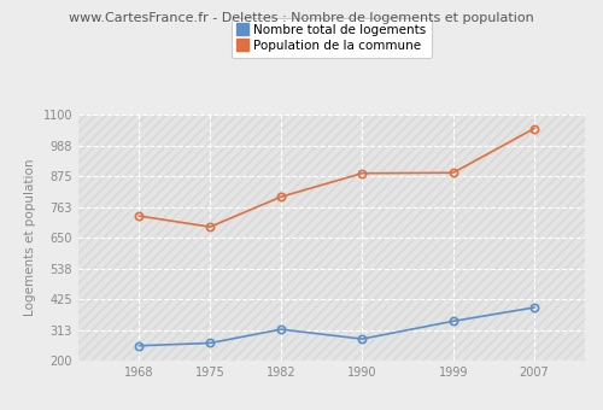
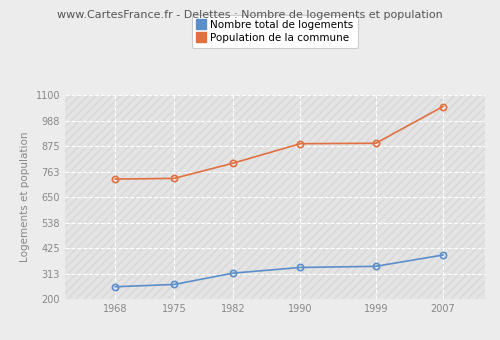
Population de la commune/1975: 690 -> 733
Nombre total de logements/1990: 280 -> 340
